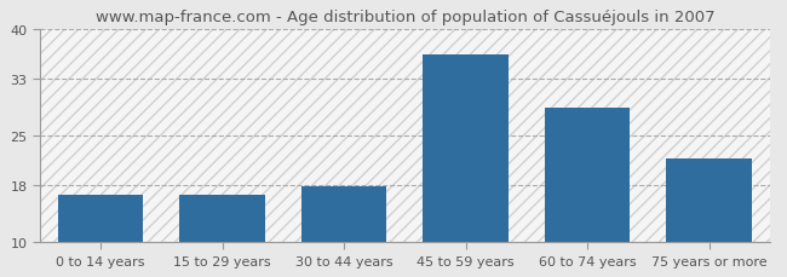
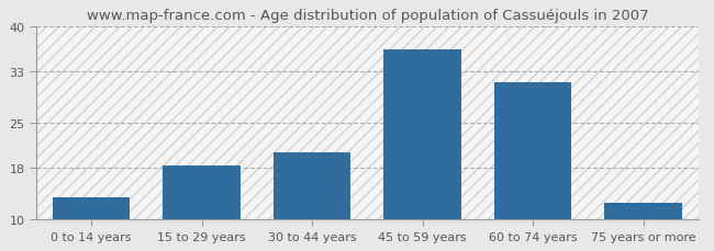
0 to 14 years: 16.7 -> 13.4
15 to 29 years: 16.7 -> 18.4
30 to 44 years: 17.9 -> 20.4
60 to 74 years: 29.0 -> 31.4
75 years or more: 21.8 -> 12.6
